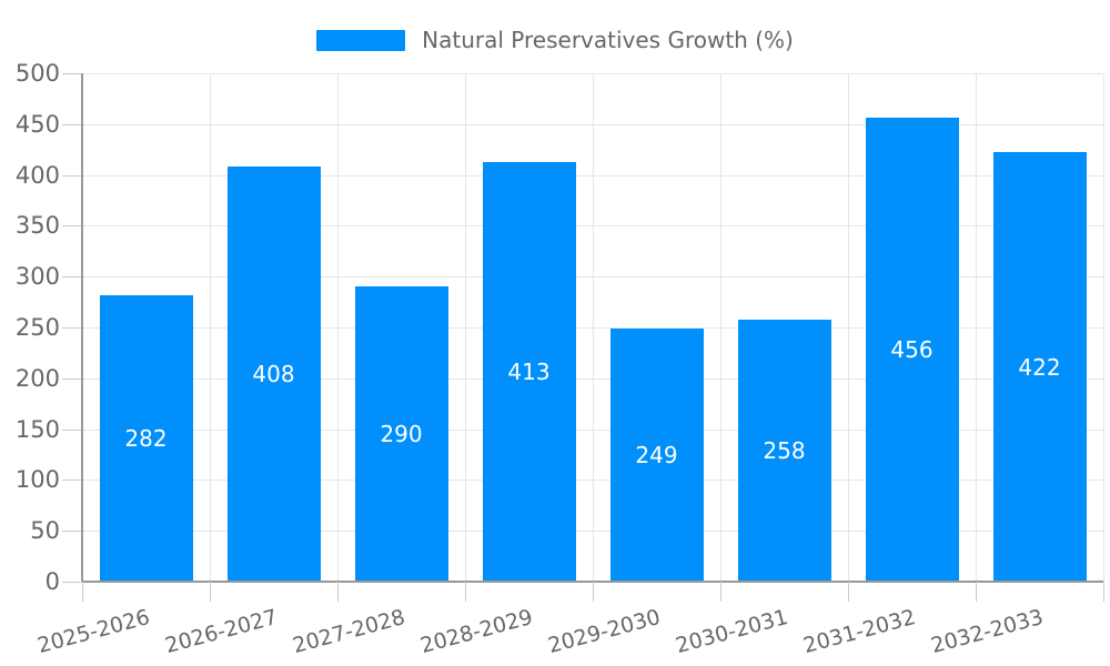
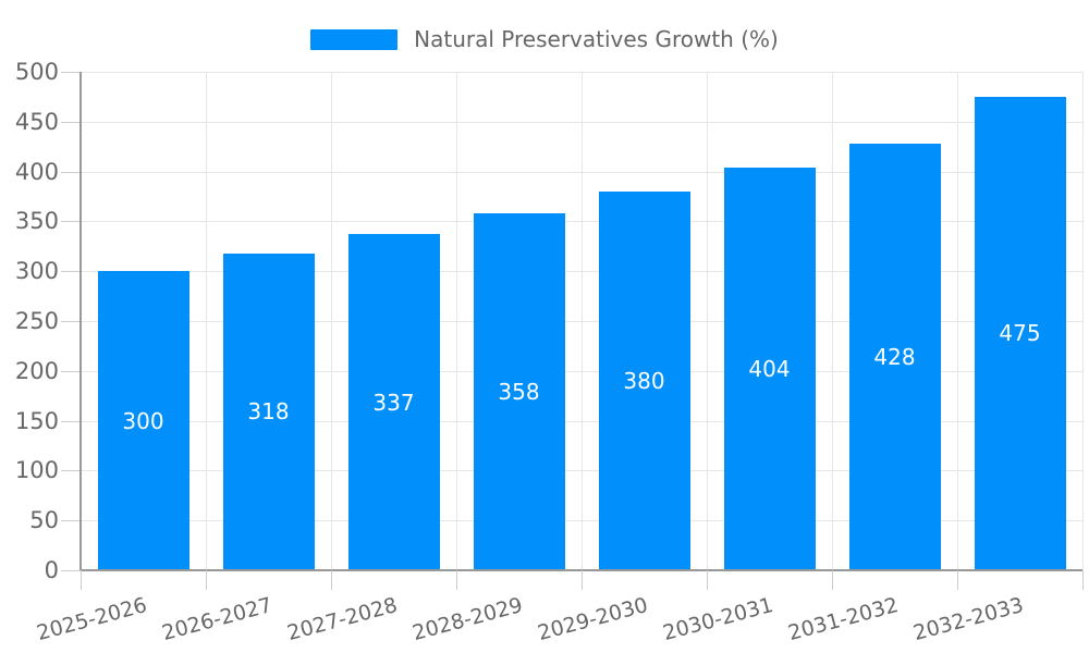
2025-2026: 282 -> 300
2026-2027: 408 -> 318
2027-2028: 290 -> 337
2028-2029: 413 -> 358
2029-2030: 249 -> 380
2030-2031: 258 -> 404
2031-2032: 456 -> 428
2032-2033: 422 -> 475
